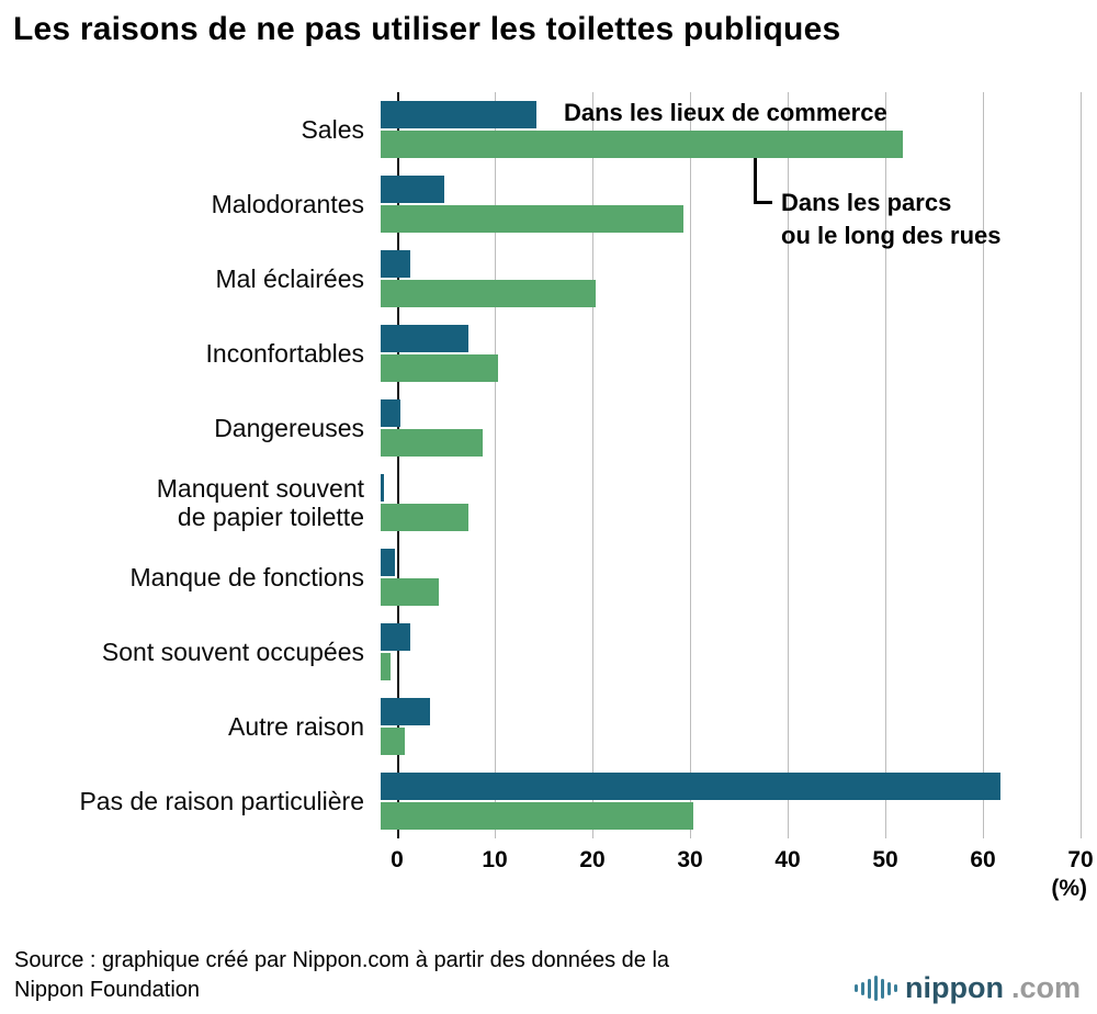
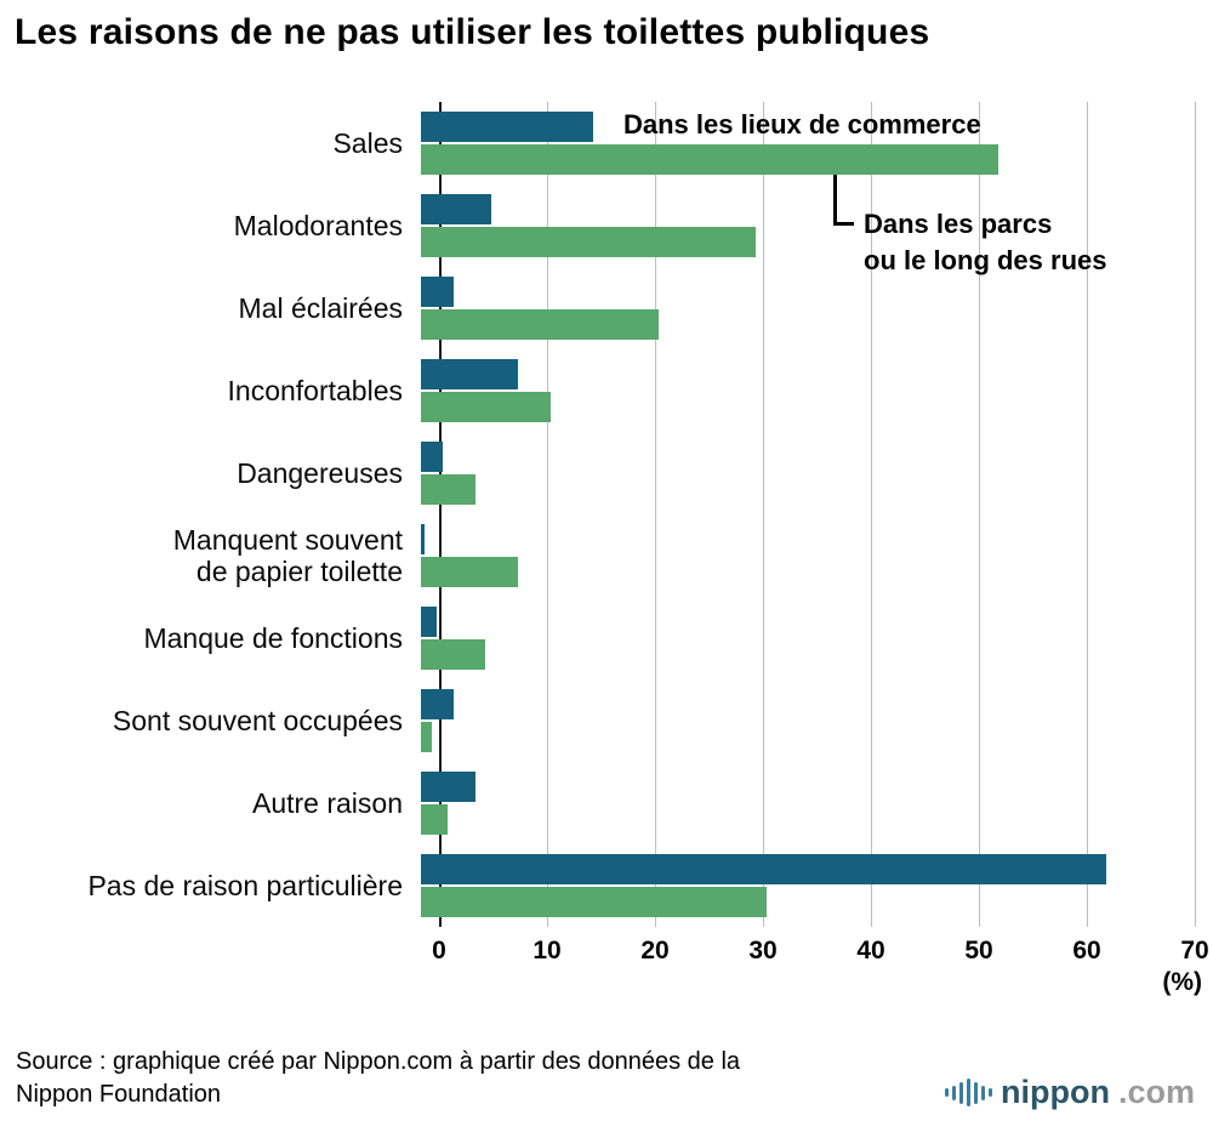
Dans les parcs ou le long des rues/Dangereuses: 10 -> 5
